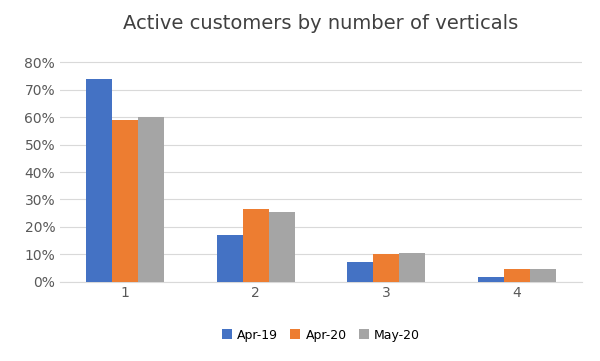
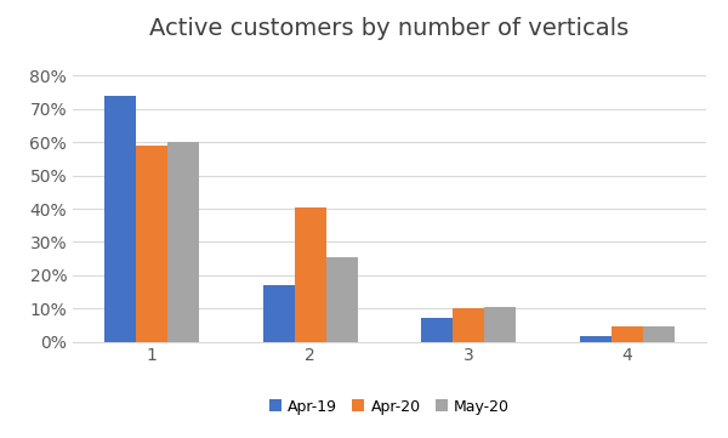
Apr-20/2: 26.5% -> 40.5%
